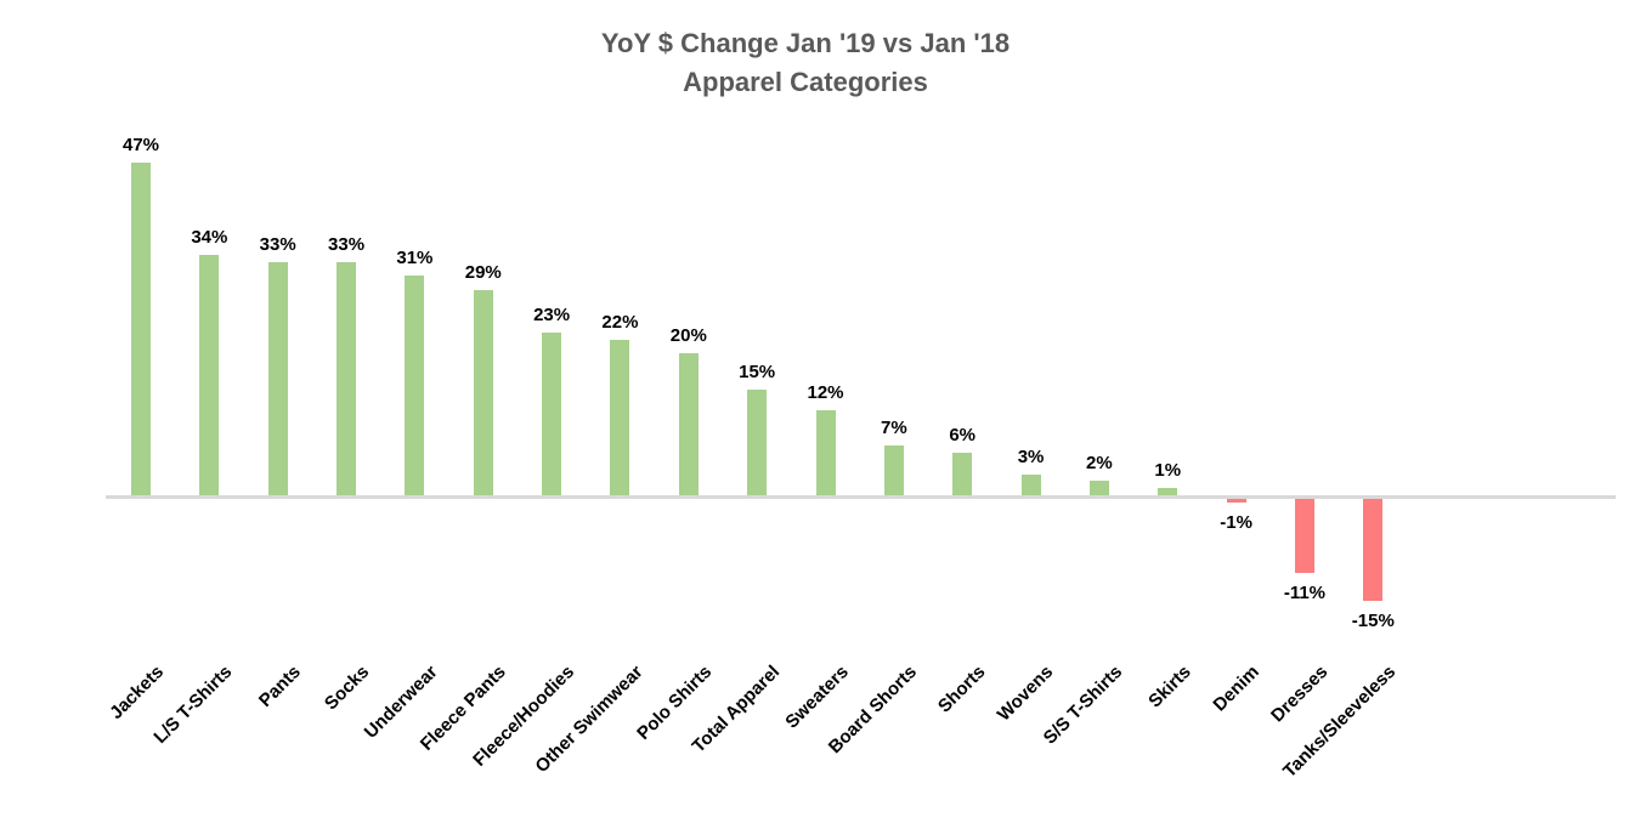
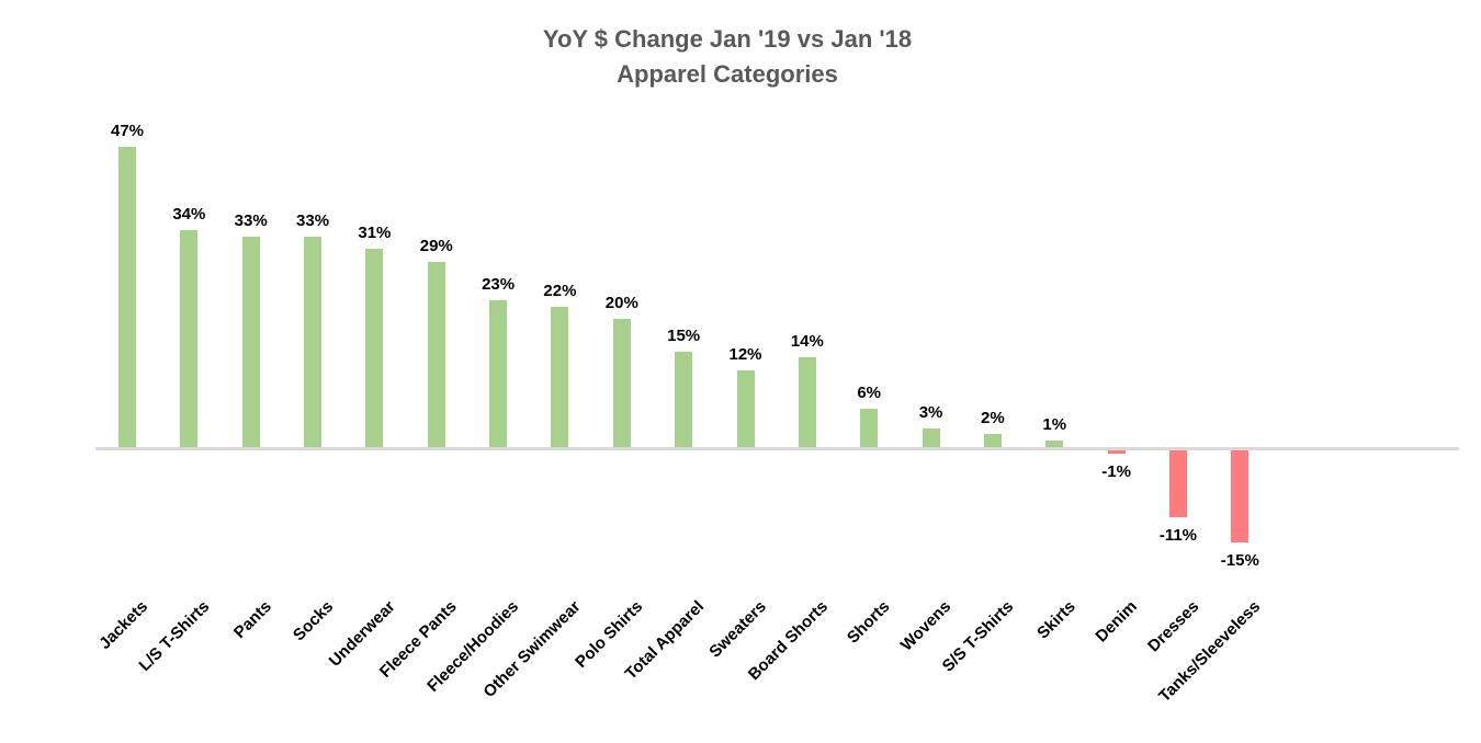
Board Shorts: 7% -> 14%
